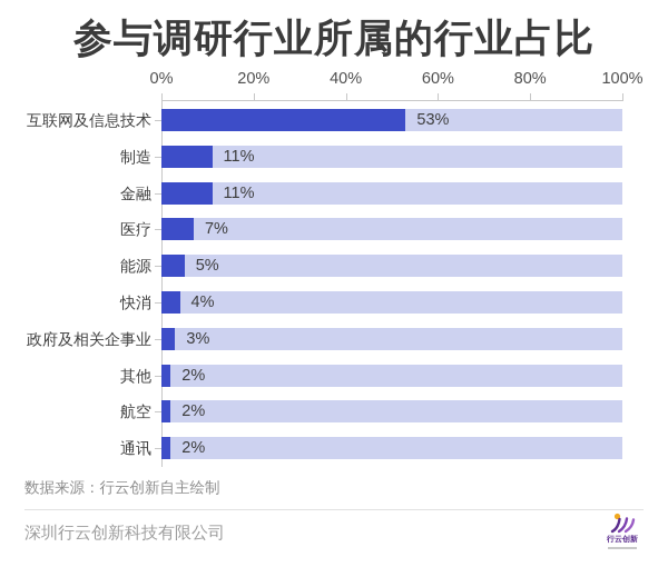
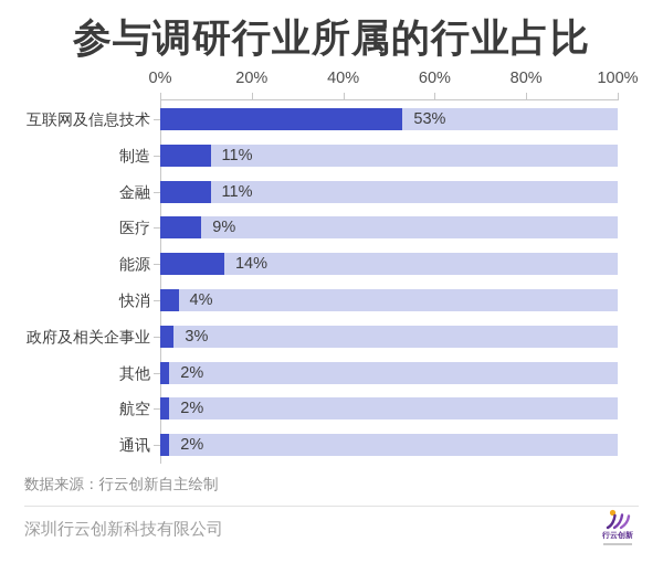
医疗: 7% -> 9%
能源: 5% -> 14%
